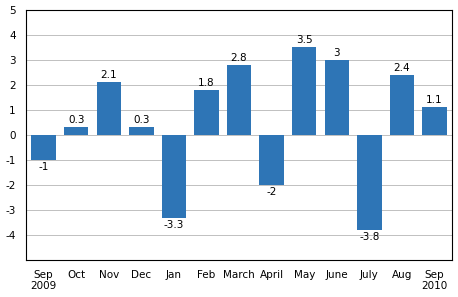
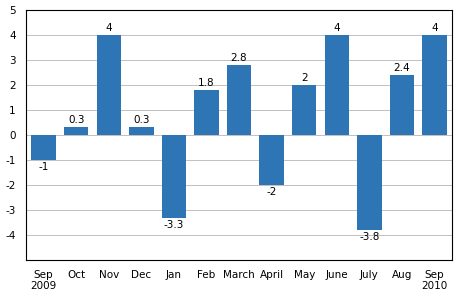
Nov: 2.1 -> 4
May: 3.5 -> 2
June: 3 -> 4
Sep 2010: 1.1 -> 4
